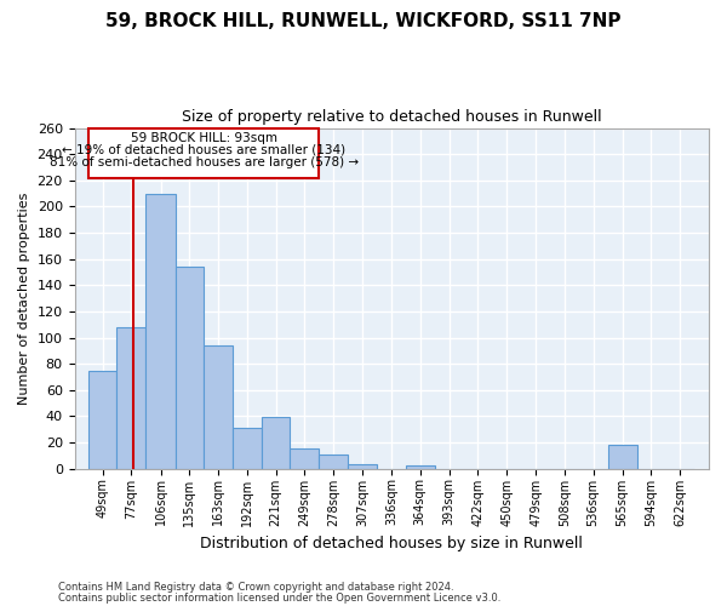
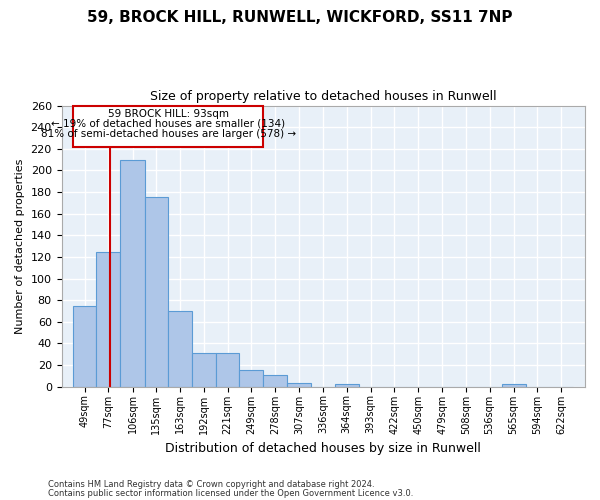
77sqm: 108 -> 125
135sqm: 154 -> 175
163sqm: 94 -> 70
221sqm: 39 -> 31
565sqm: 18 -> 2
